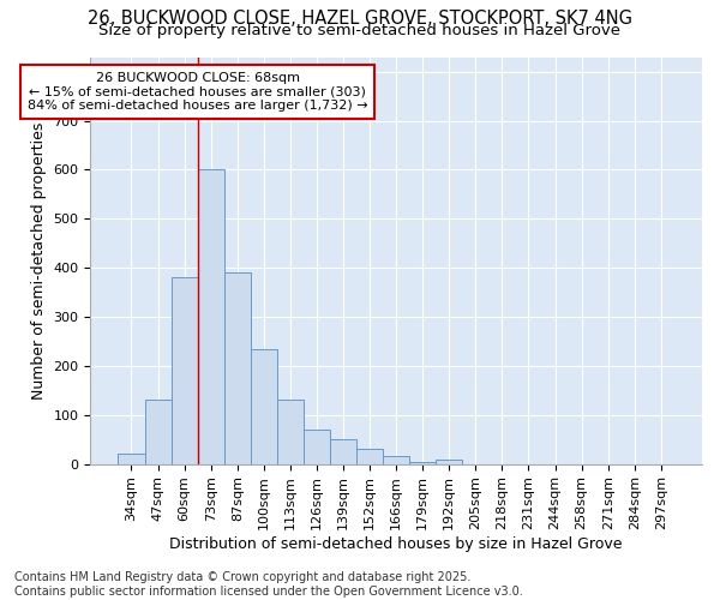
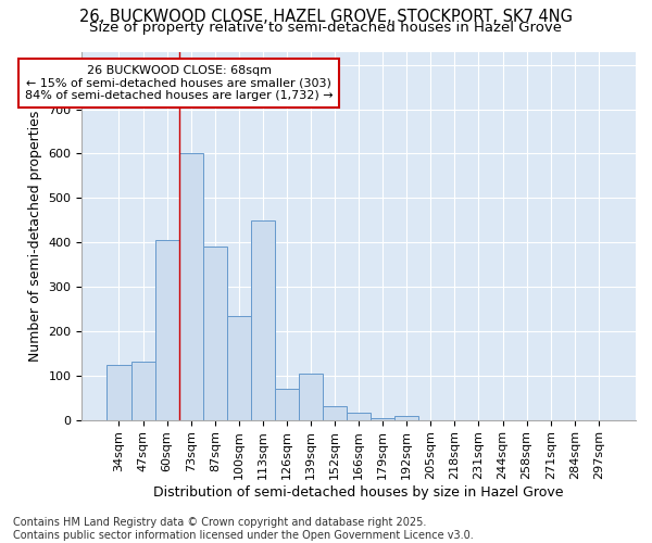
34sqm: 20 -> 125
60sqm: 380 -> 405
113sqm: 130 -> 450
139sqm: 50 -> 105
